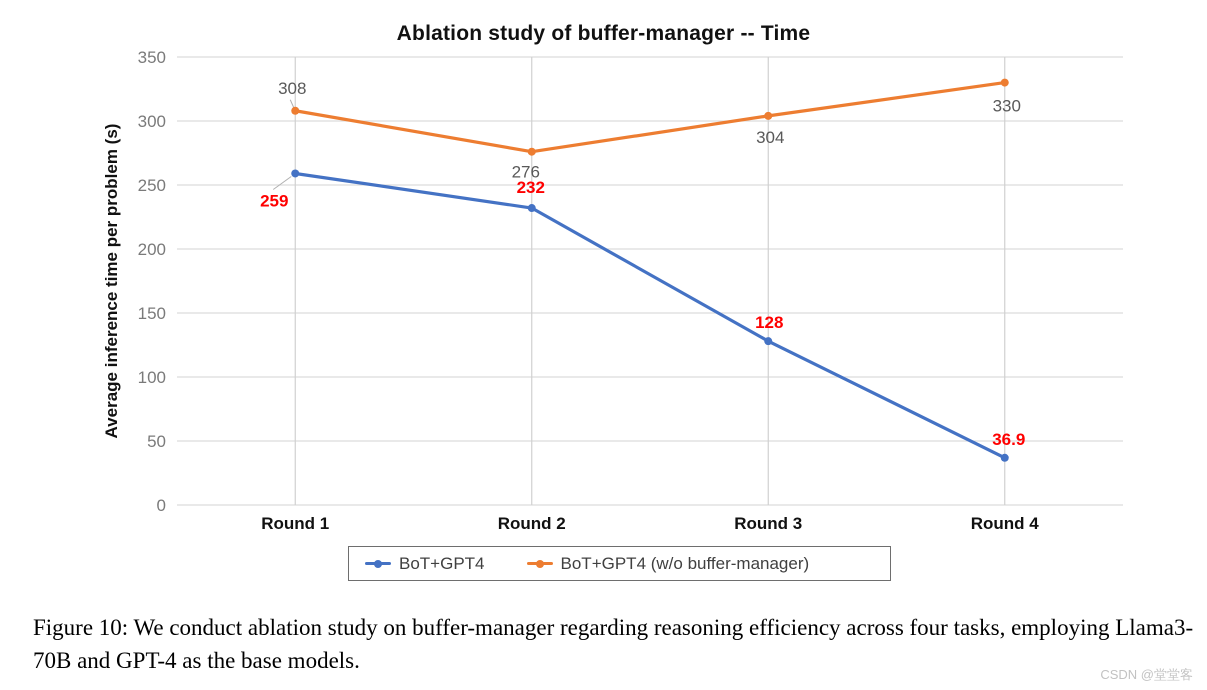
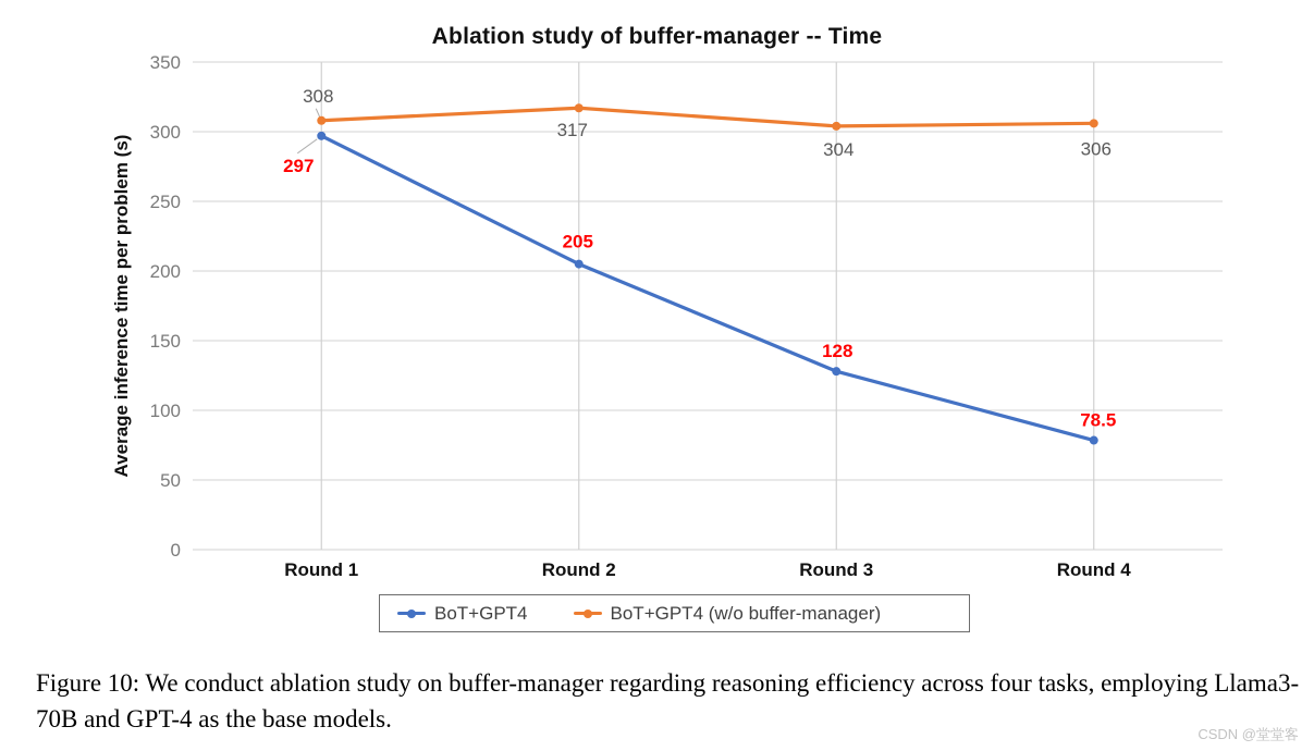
BoT+GPT4/Round 1: 259 -> 297
BoT+GPT4/Round 2: 232 -> 205
BoT+GPT4 (w/o buffer-manager)/Round 2: 276 -> 317
BoT+GPT4/Round 4: 36.9 -> 78.5
BoT+GPT4 (w/o buffer-manager)/Round 4: 330 -> 306
